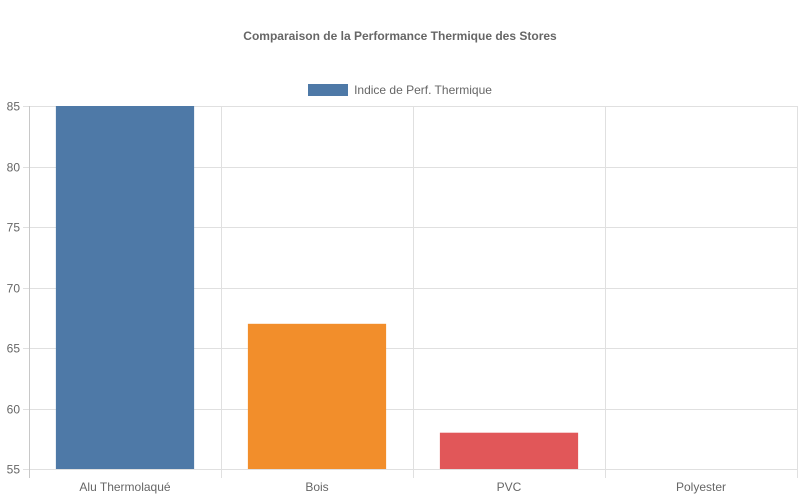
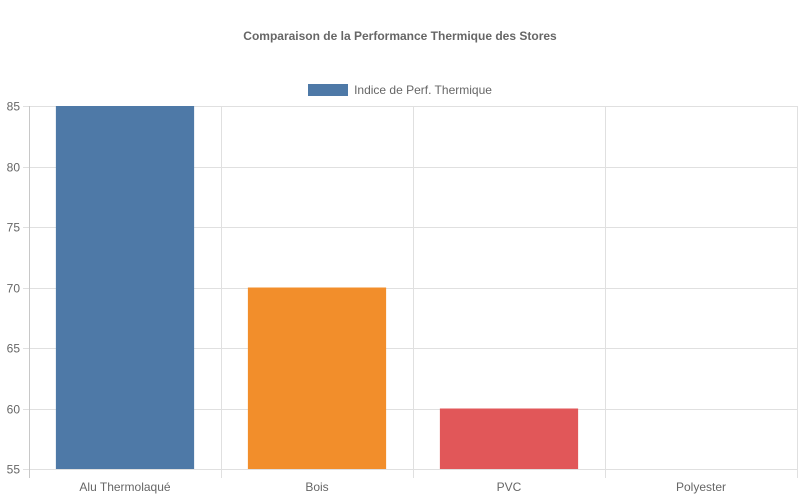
Bois: 67 -> 70
PVC: 58 -> 60
